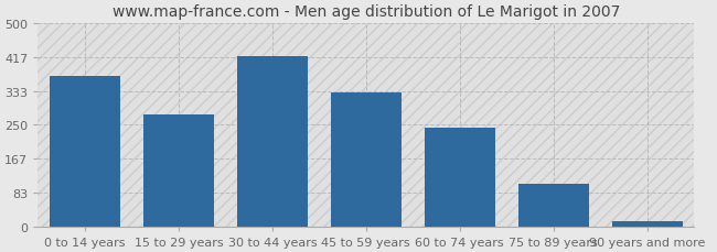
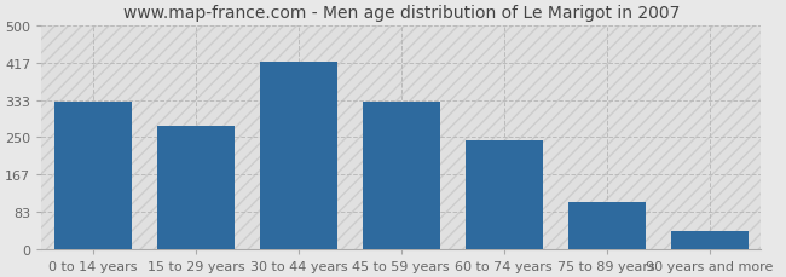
0 to 14 years: 370 -> 330
90 years and more: 12 -> 40
